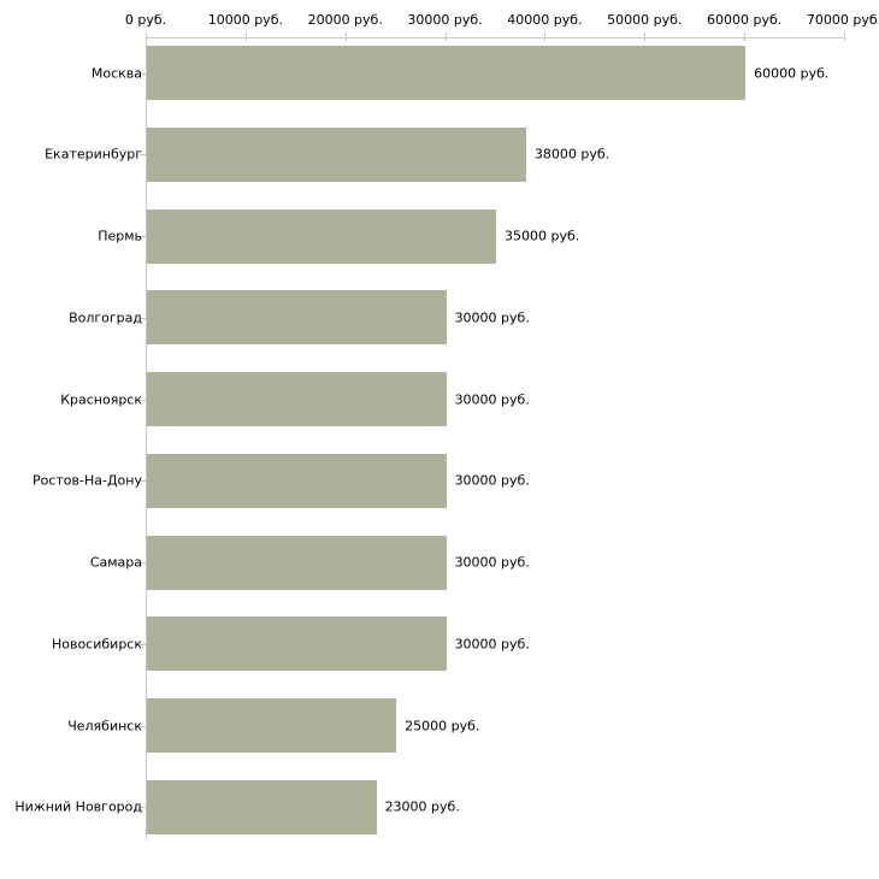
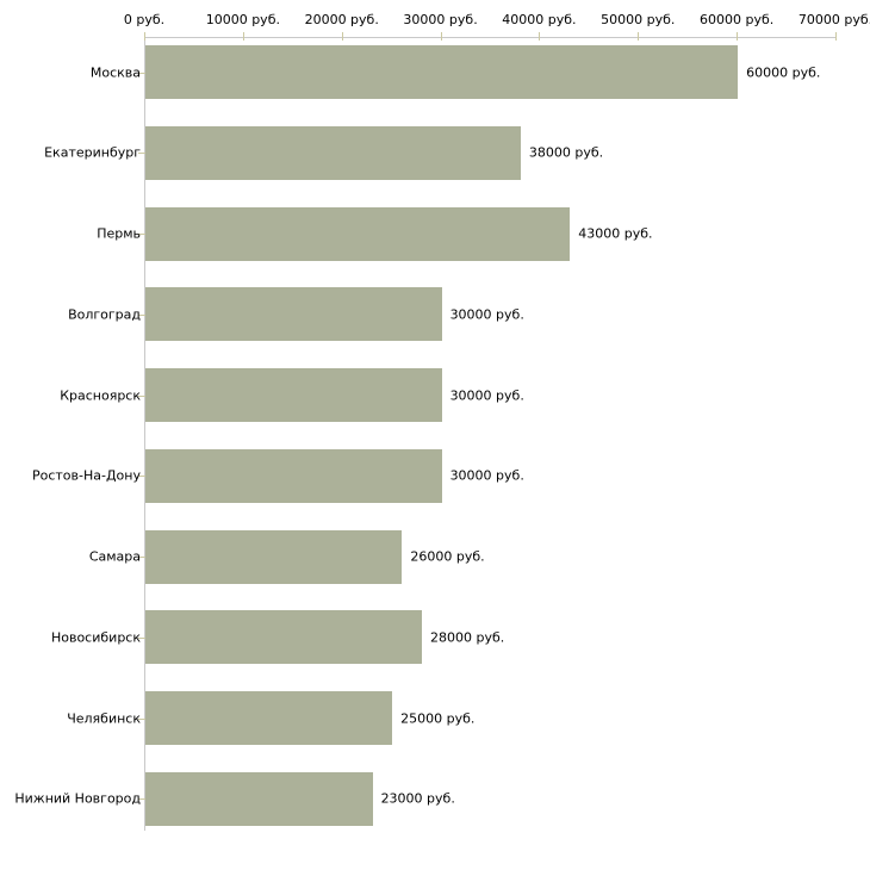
Пермь: 35000 -> 43000
Самара: 30000 -> 26000
Новосибирск: 30000 -> 28000
